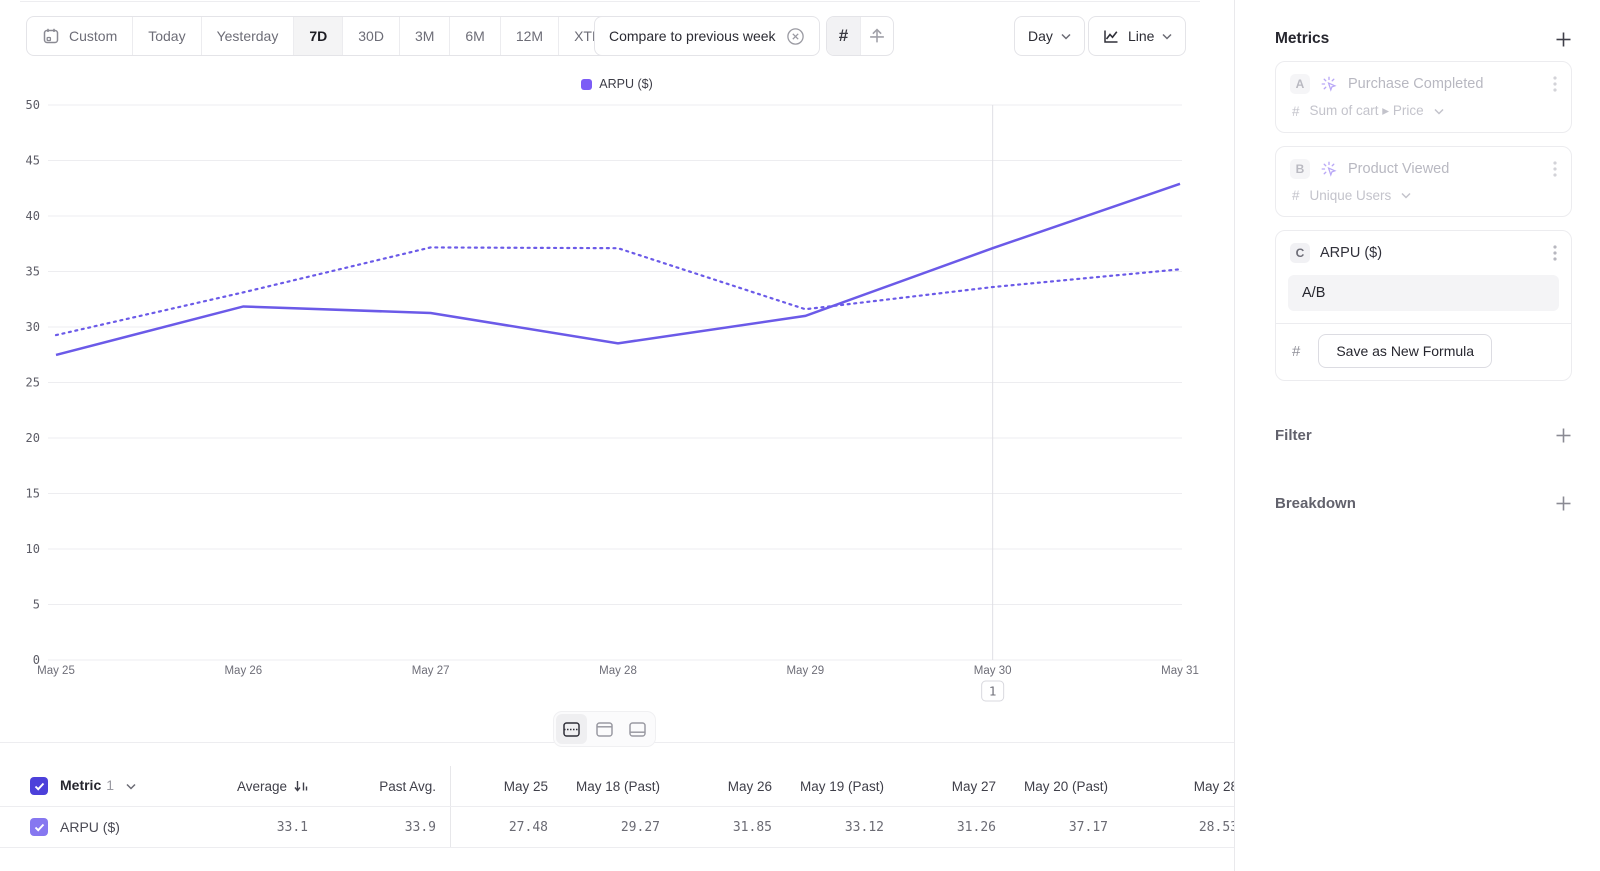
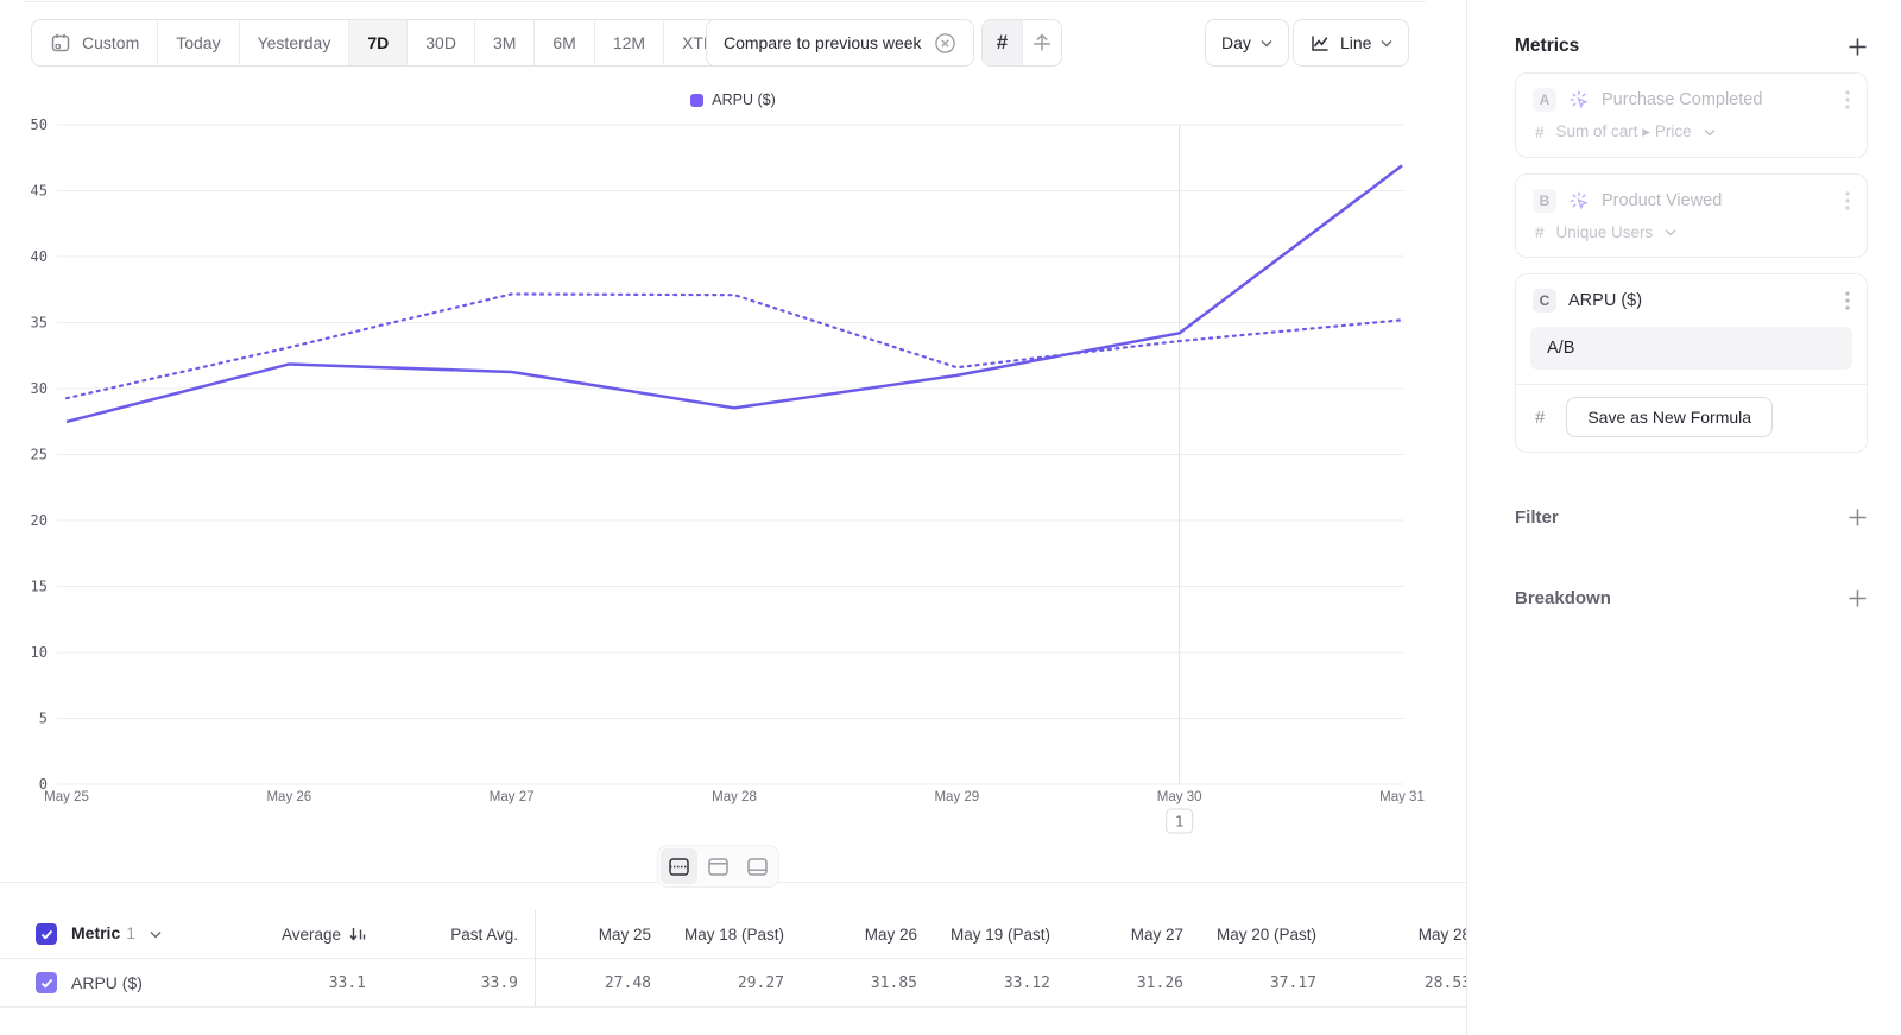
ARPU ($)/May 30: 37.1 -> 34.2
ARPU ($)/May 31: 42.9 -> 46.9
